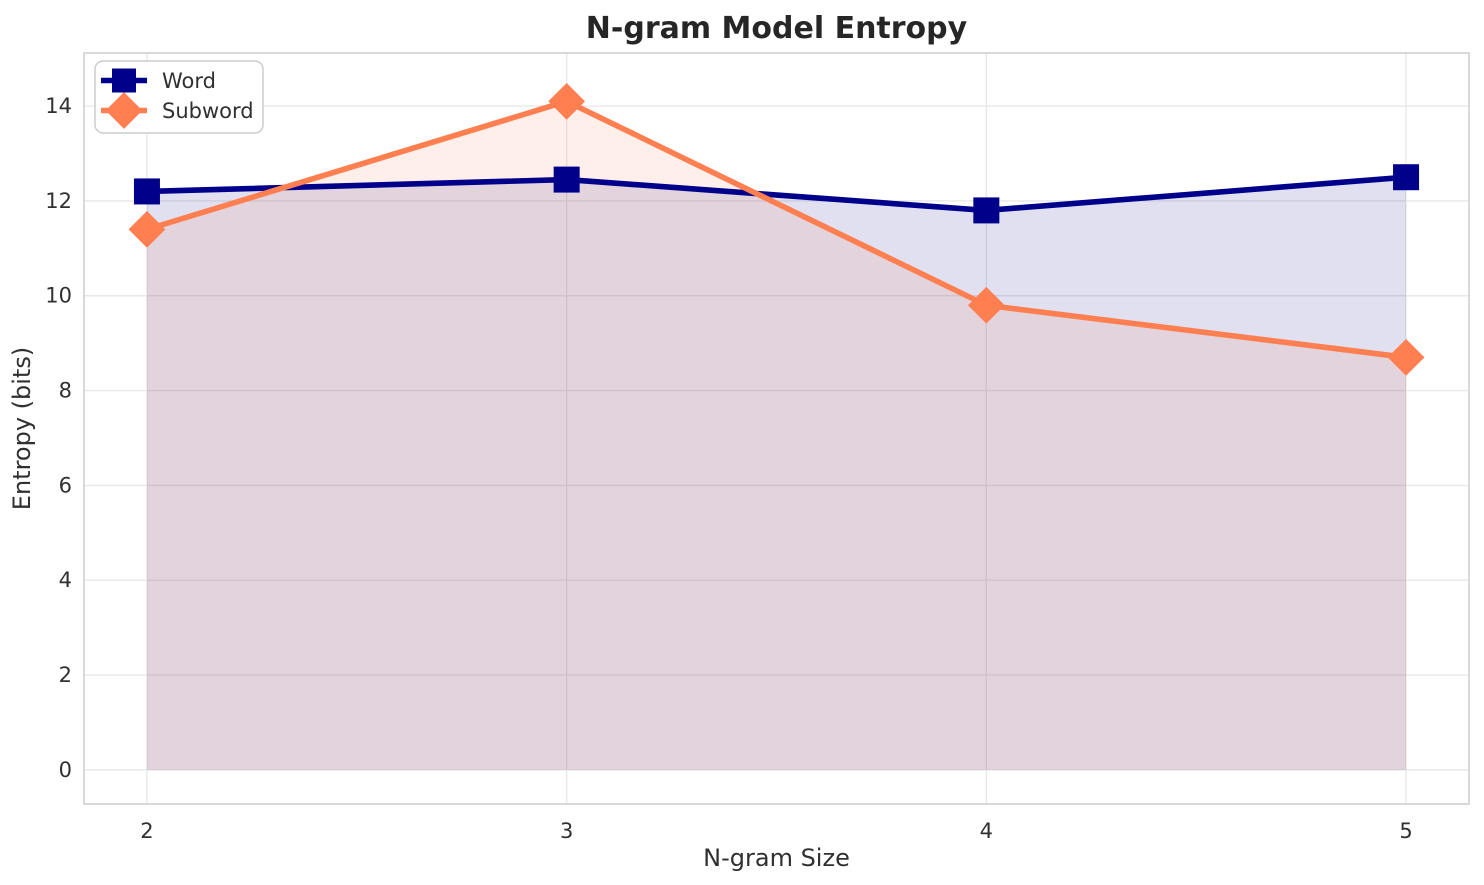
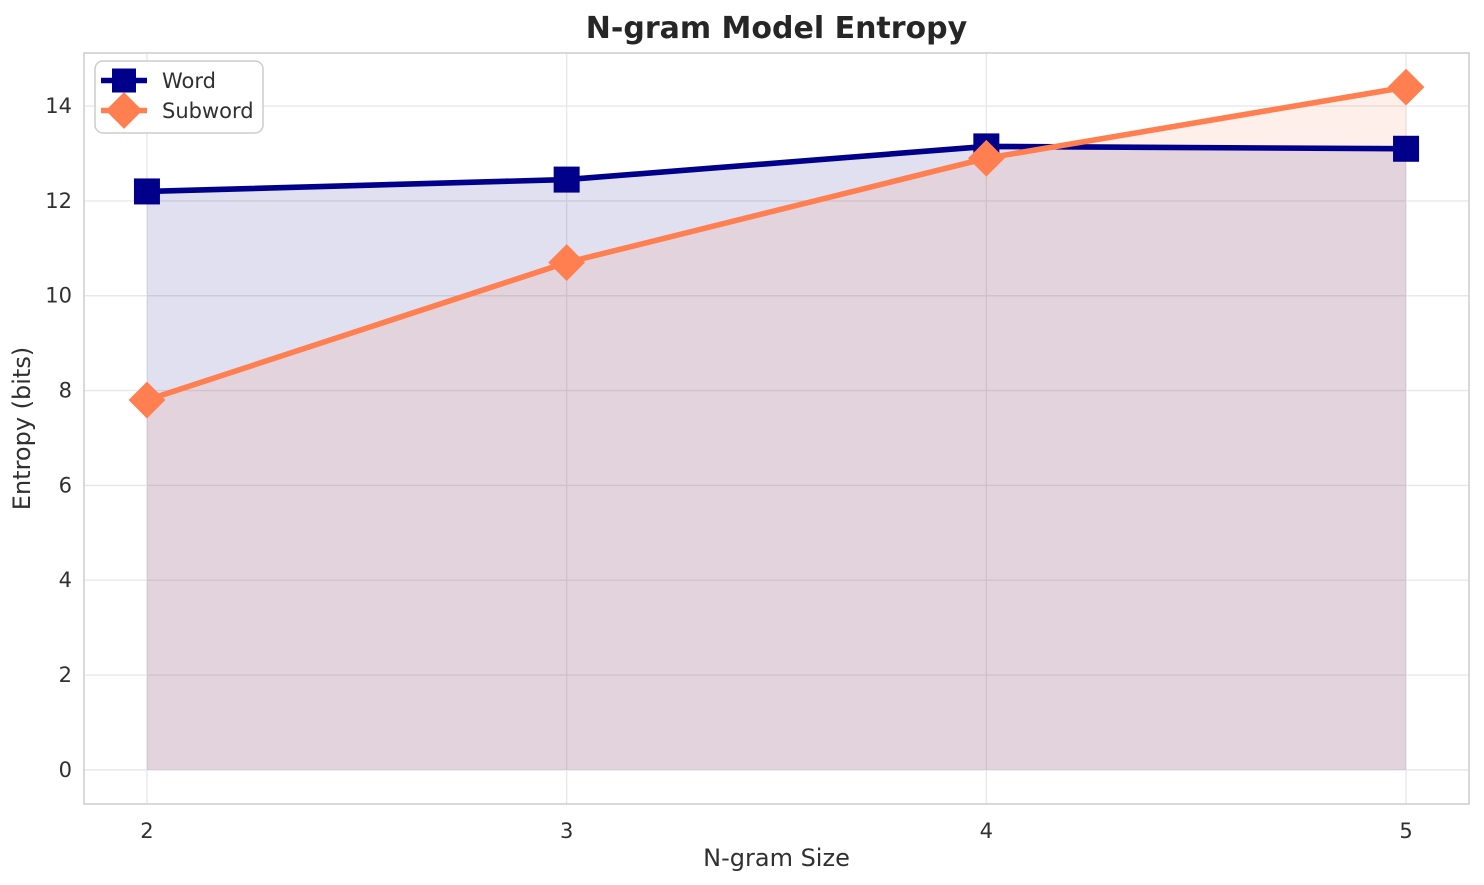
Subword/2: 11.4 -> 7.8
Subword/3: 14.1 -> 10.7
Word/4: 11.8 -> 13.2
Subword/4: 9.8 -> 12.9
Word/5: 12.5 -> 13.1
Subword/5: 8.7 -> 14.4
